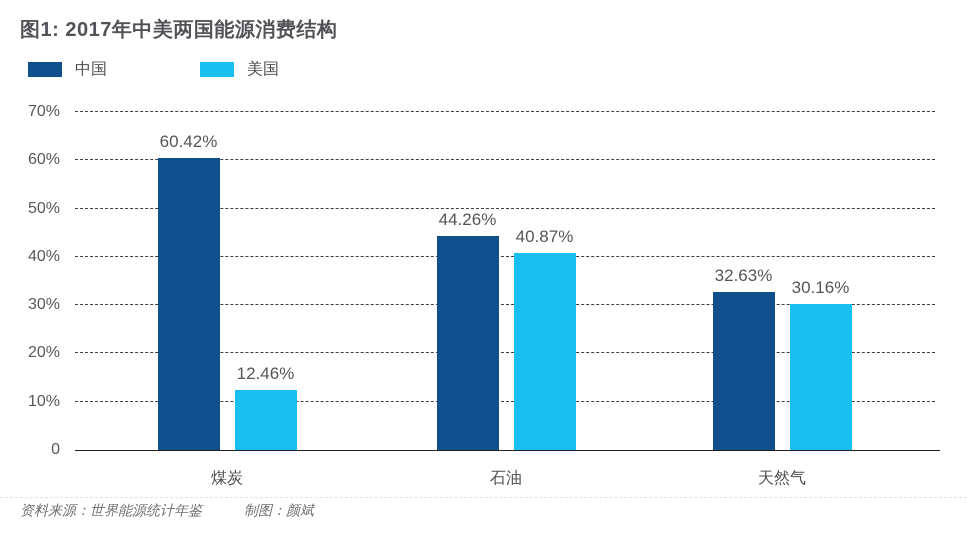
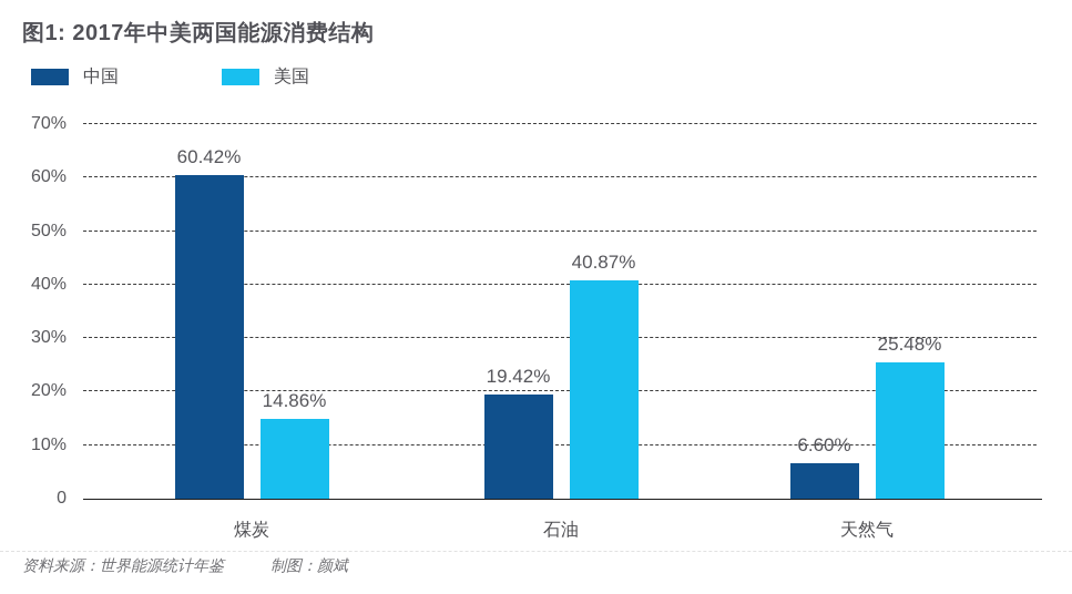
美国/煤炭: 12.46% -> 14.86%
中国/石油: 44.26% -> 19.42%
中国/天然气: 32.63% -> 6.60%
美国/天然气: 30.16% -> 25.48%
